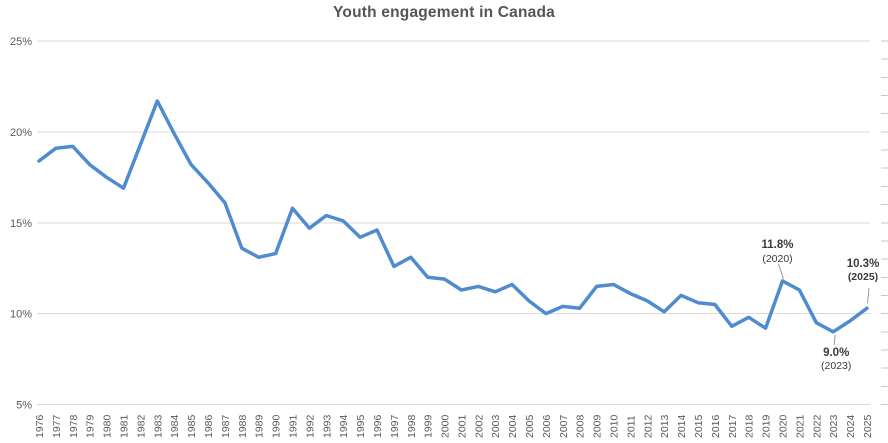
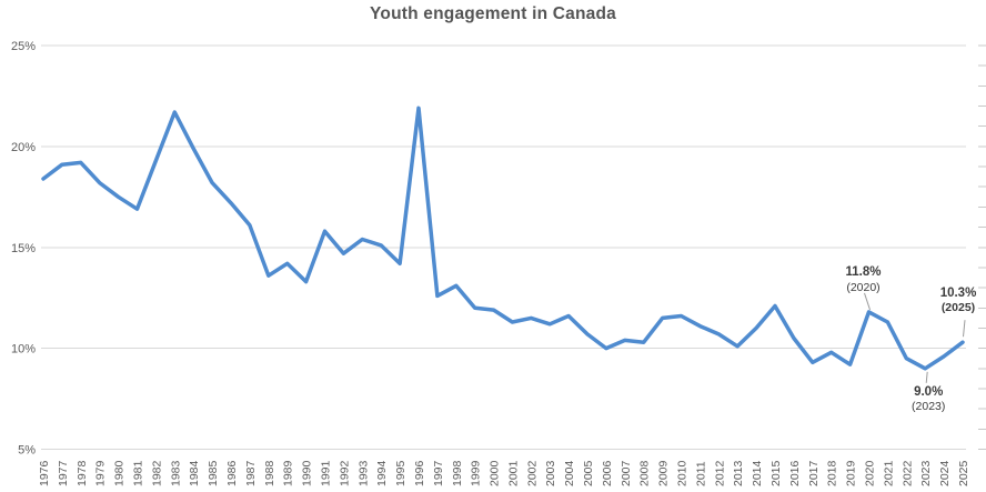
1989: 13.1% -> 14.2%
1996: 14.6% -> 21.9%
2015: 10.6% -> 12.1%
